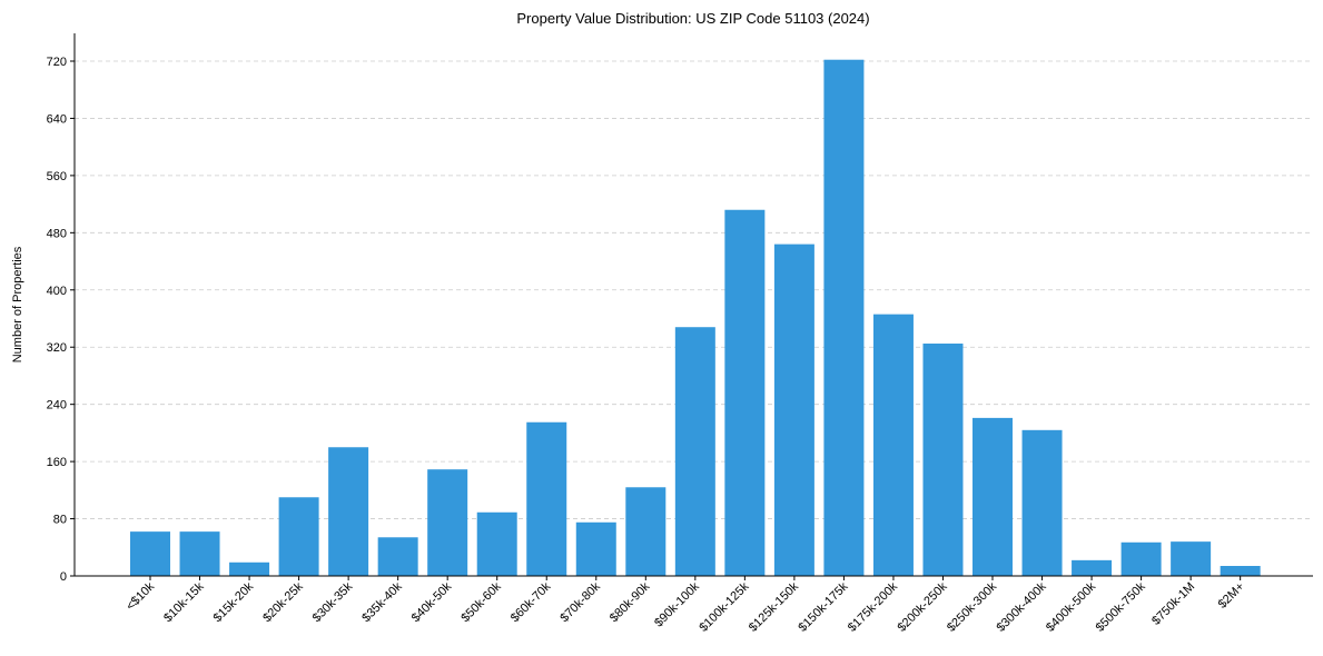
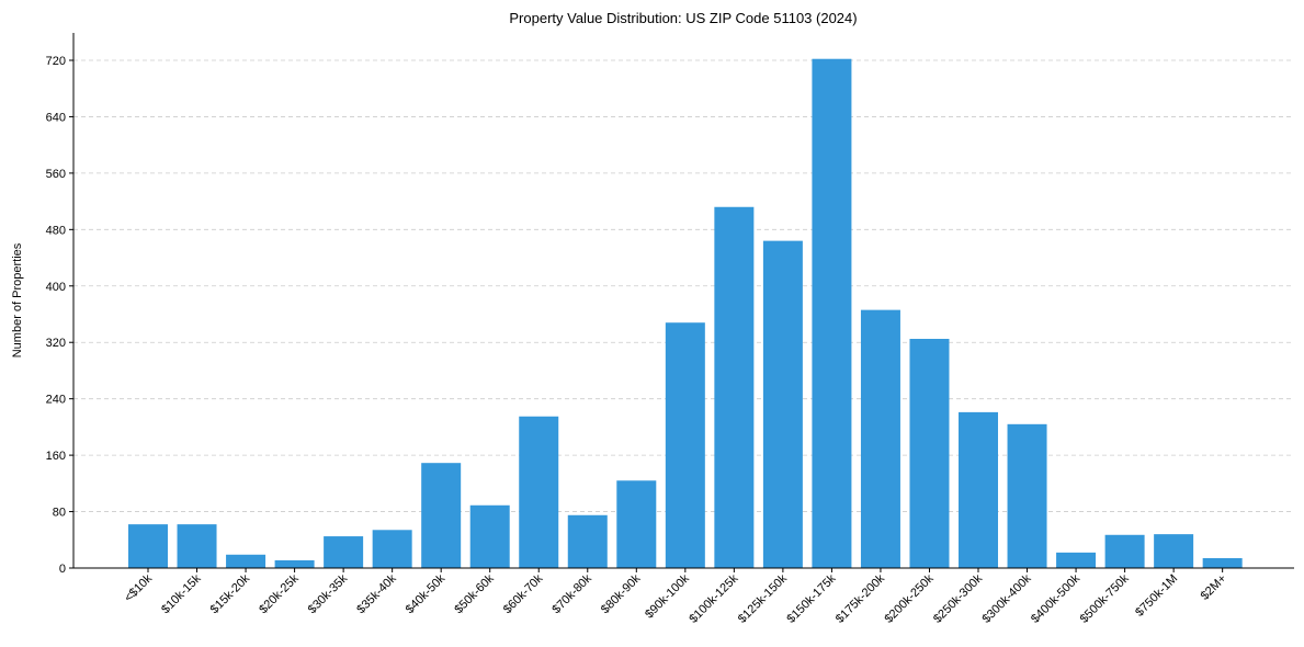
$20k-25k: 110 -> 10
$30k-35k: 180 -> 40
